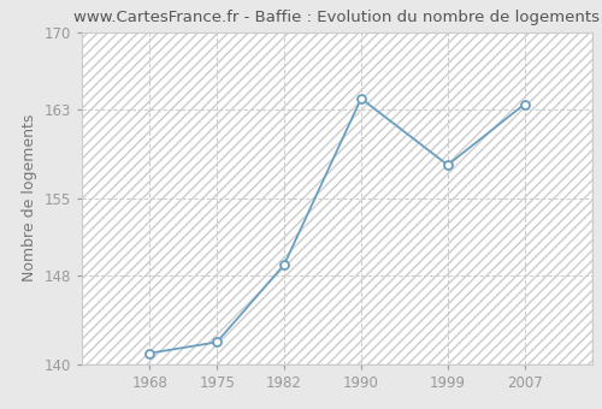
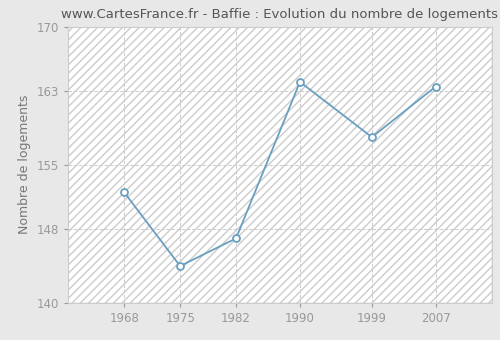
1968: 141.0 -> 152.0
1975: 142.0 -> 144.0
1982: 149.0 -> 147.0
